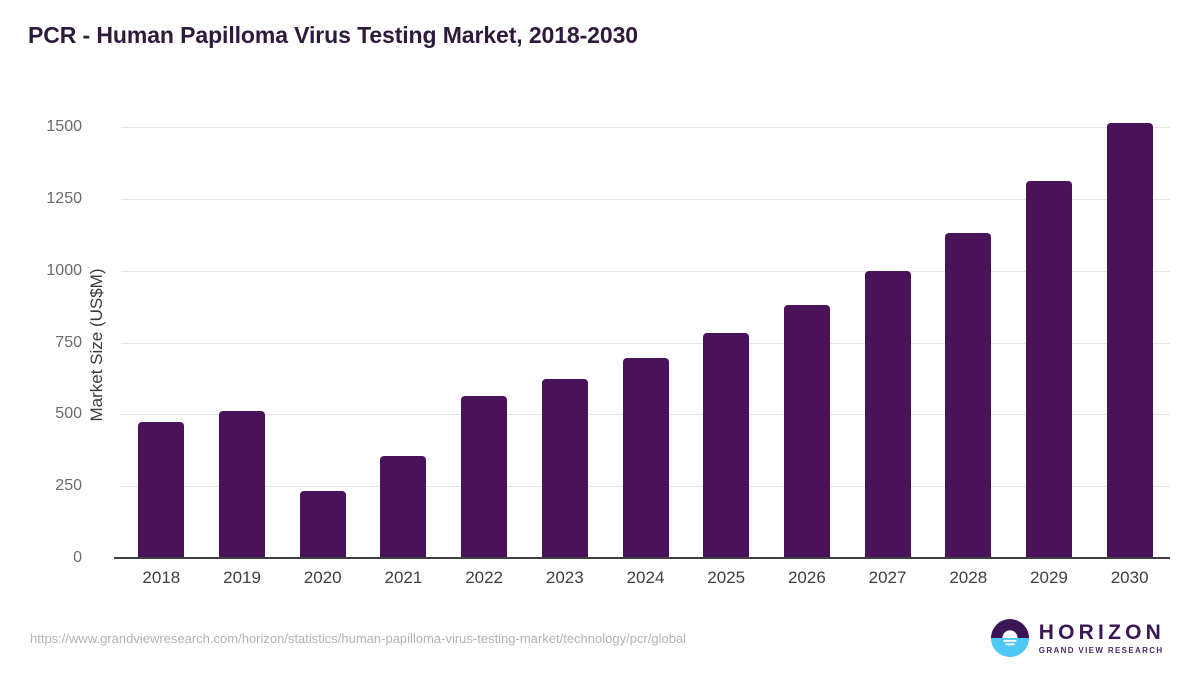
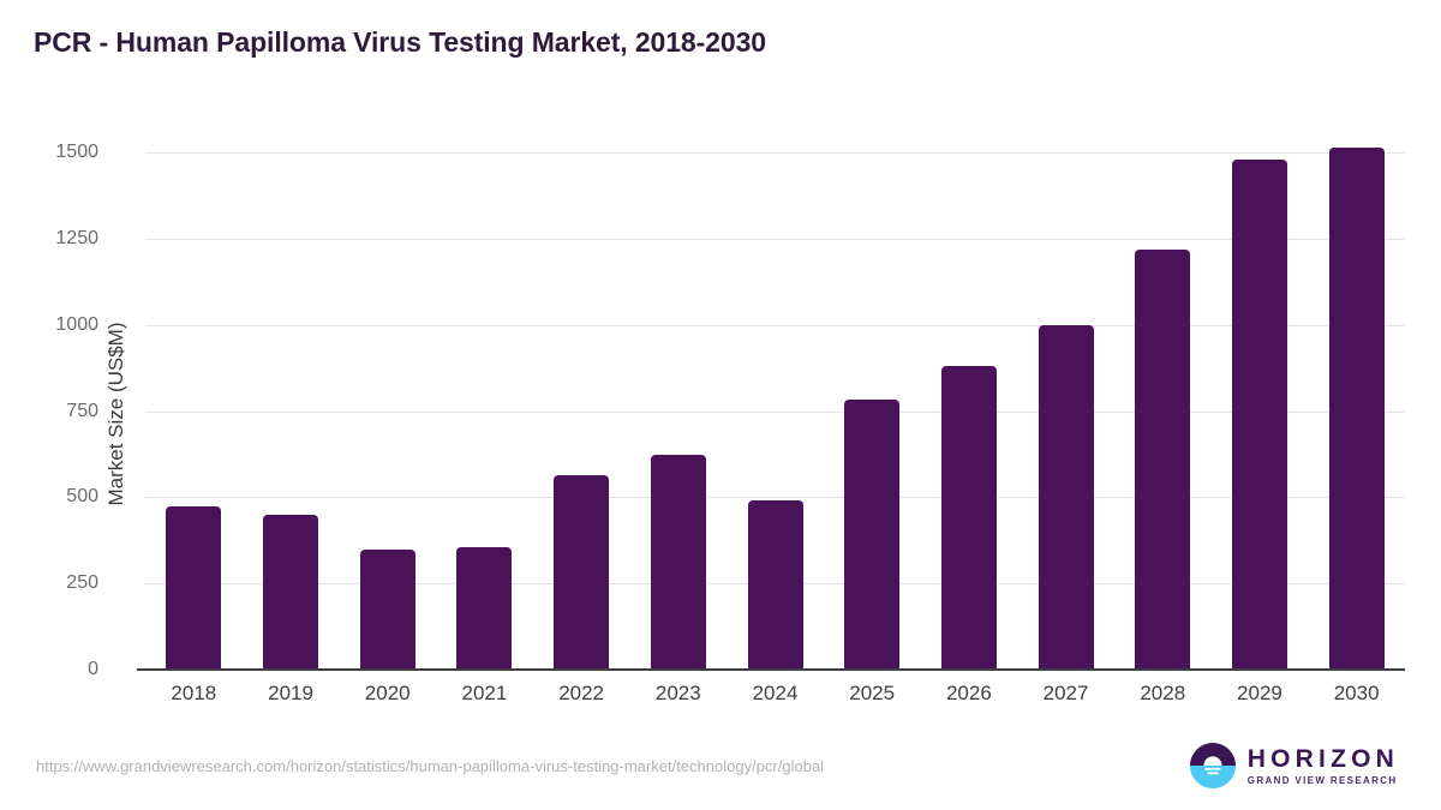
2019: 510 -> 450
2020: 240 -> 350
2024: 700 -> 490
2028: 1130 -> 1220
2029: 1310 -> 1480
